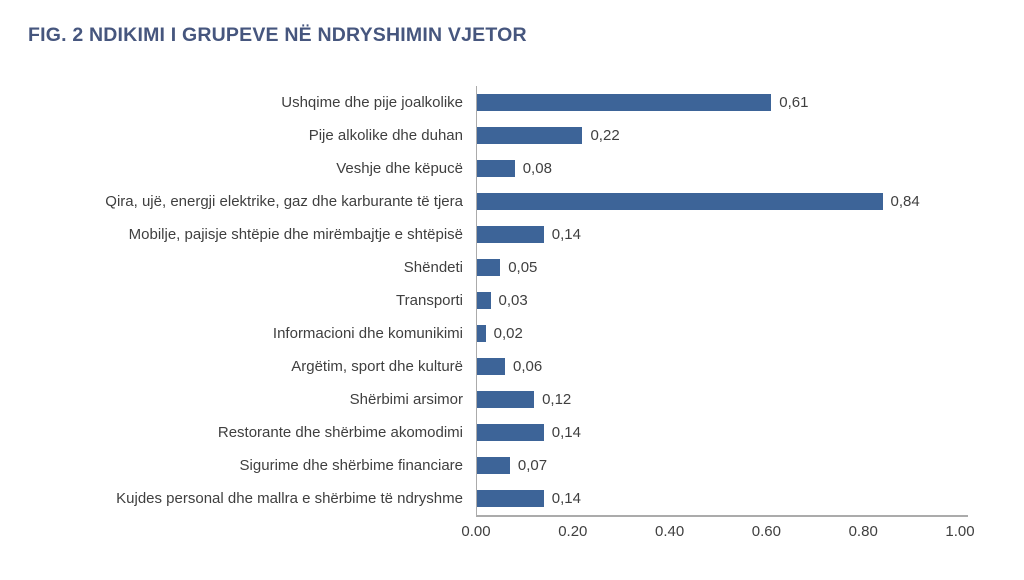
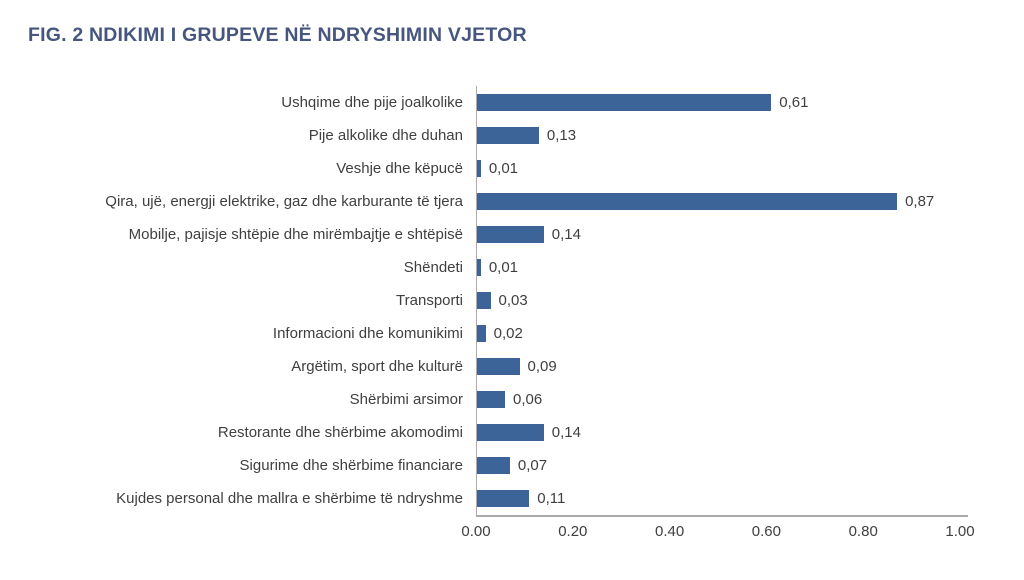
Pije alkolike dhe duhan: 0,22 -> 0,13
Veshje dhe këpucë: 0,08 -> 0,01
Qira, ujë, energji elektrike, gaz dhe karburante të tjera: 0,84 -> 0,87
Shëndeti: 0,05 -> 0,01
Argëtim, sport dhe kulturë: 0,06 -> 0,09
Shërbimi arsimor: 0,12 -> 0,06
Kujdes personal dhe mallra e shërbime të ndryshme: 0,14 -> 0,11
